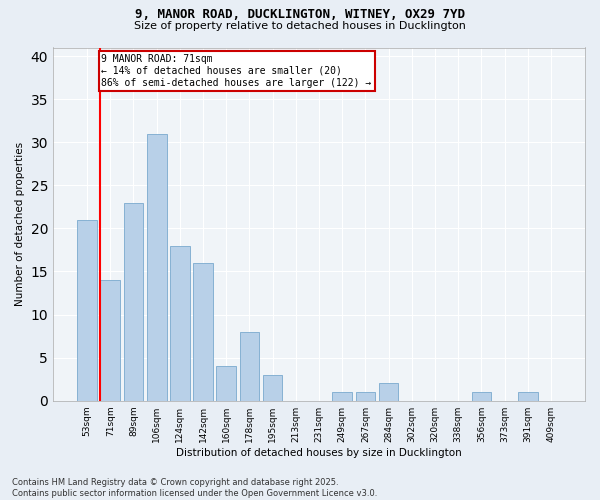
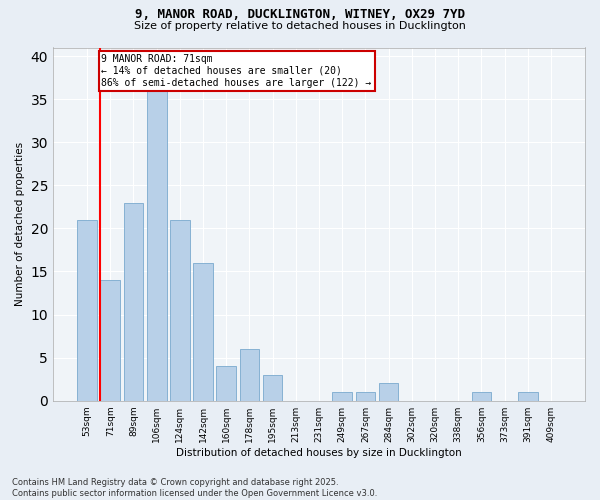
106sqm: 31 -> 36
124sqm: 18 -> 21
178sqm: 8 -> 6
